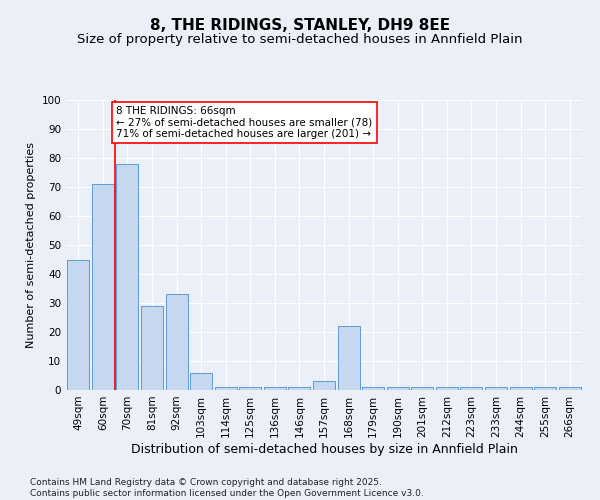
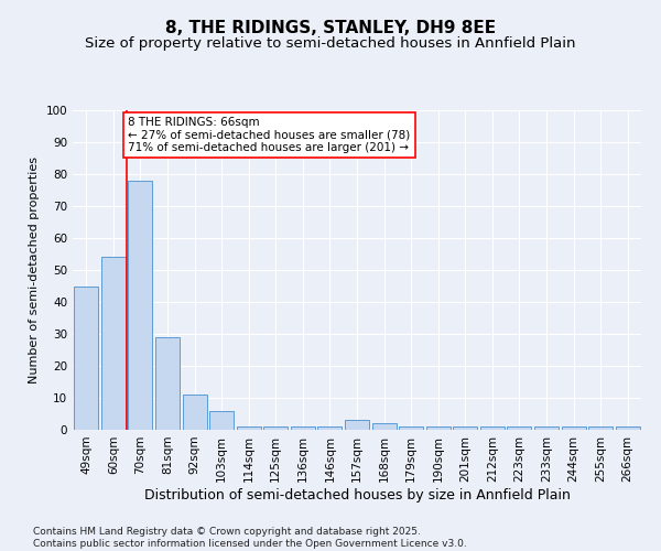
60sqm: 71 -> 54
92sqm: 33 -> 11
168sqm: 22 -> 2
